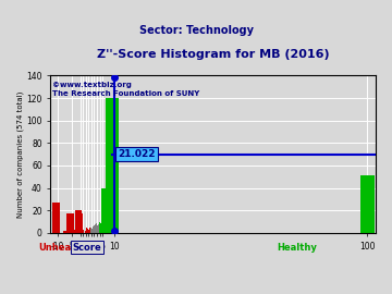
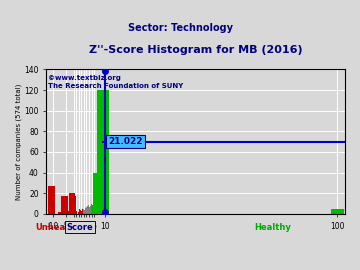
100: 51 -> 5
